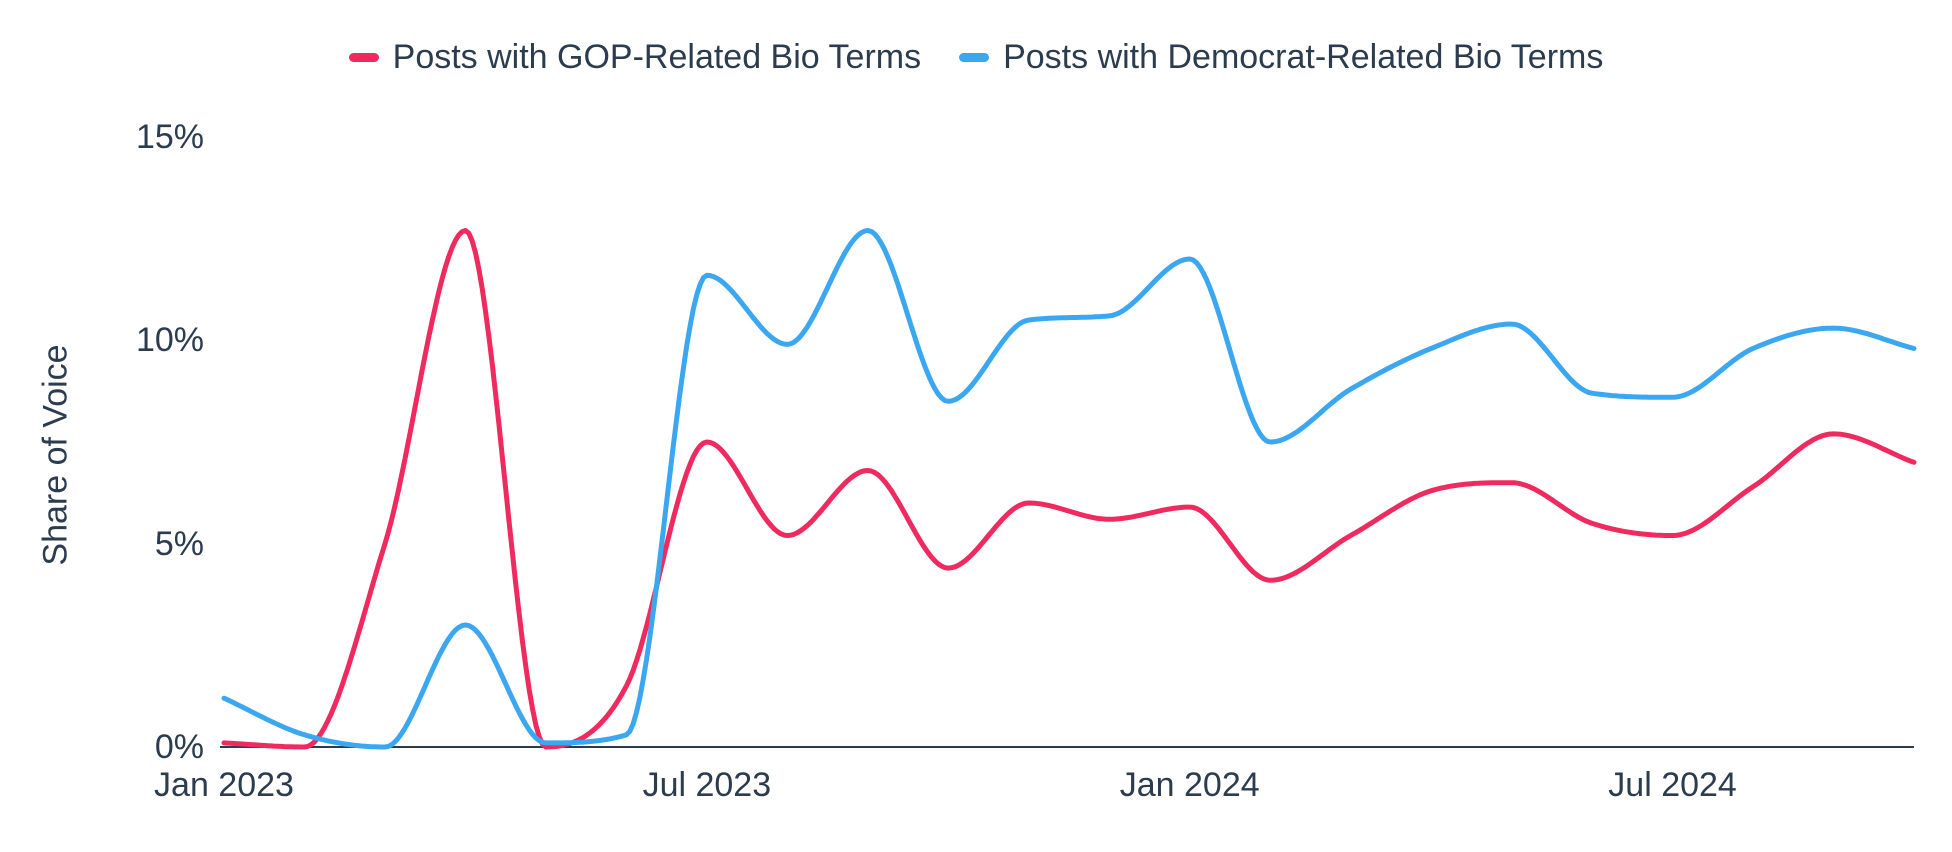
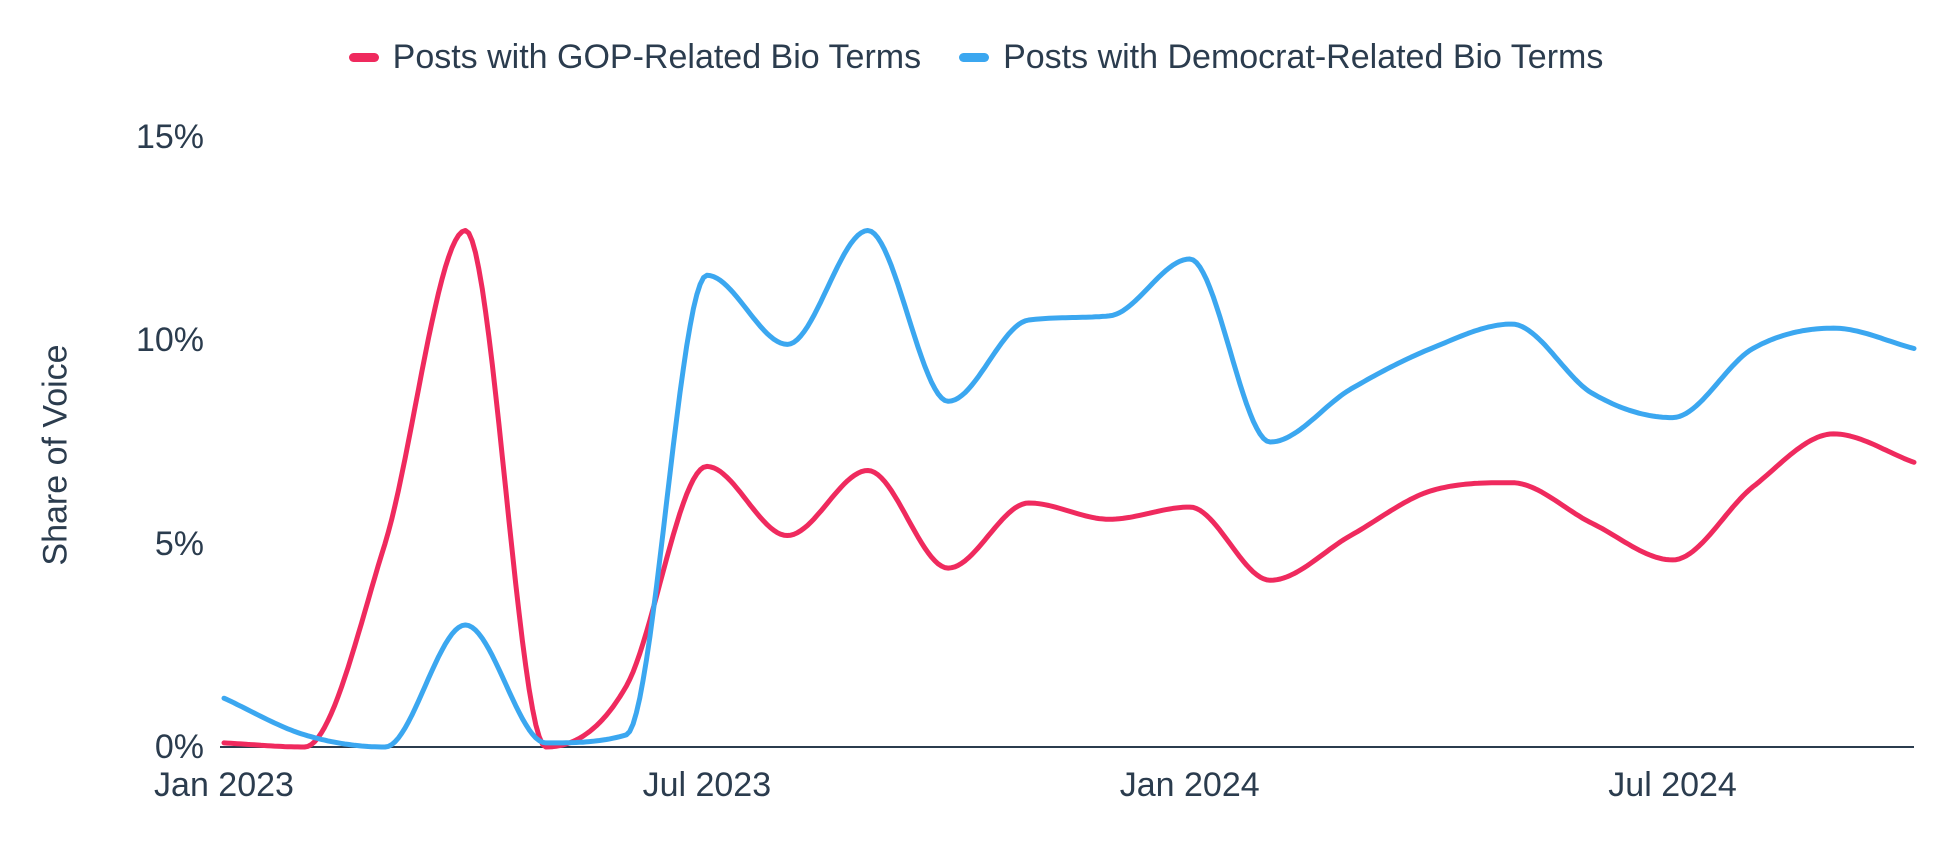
Posts with GOP-Related Bio Terms/Jul 2023: 7.5% -> 6.9%
Posts with GOP-Related Bio Terms/Jul 2024: 5.2% -> 4.6%
Posts with Democrat-Related Bio Terms/Jul 2024: 8.6% -> 8.1%
